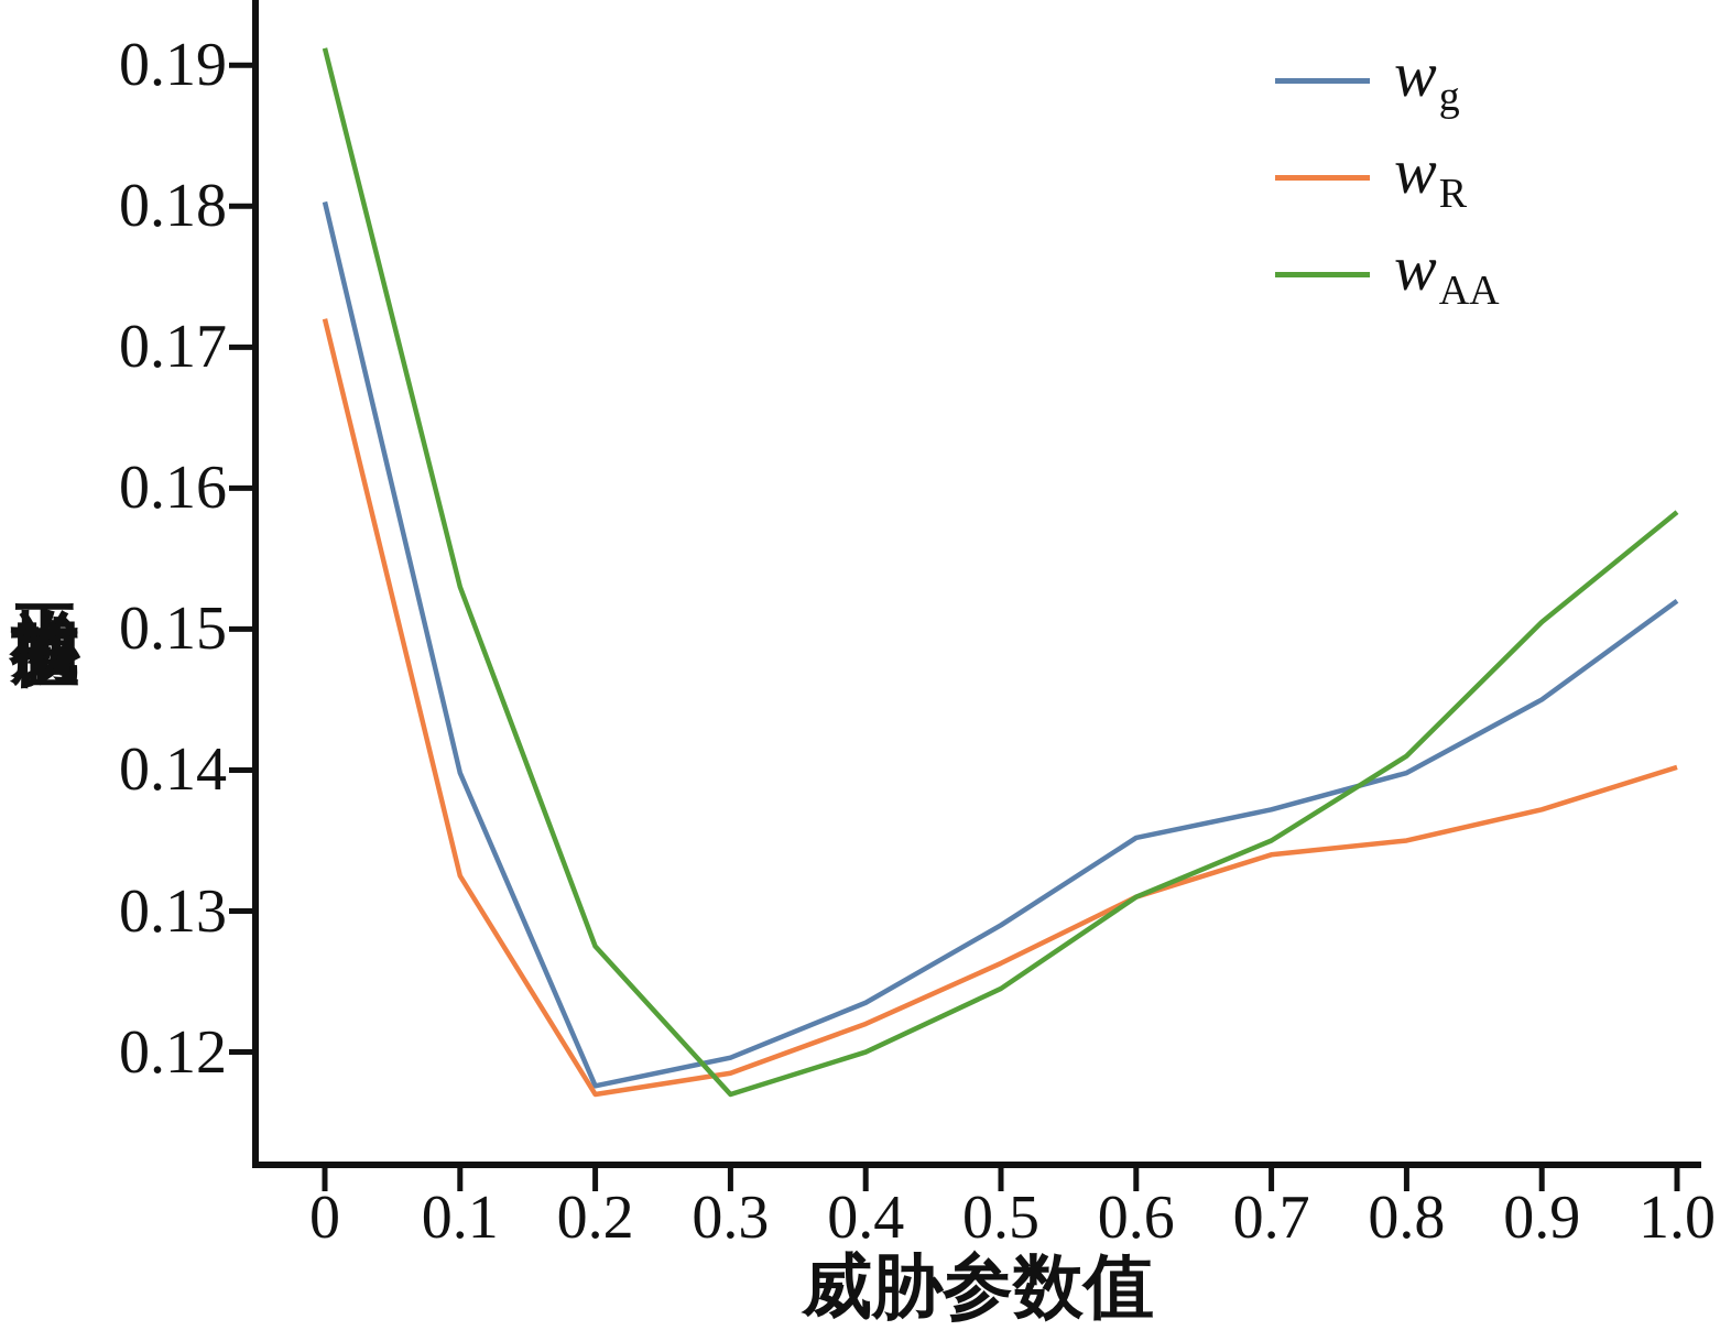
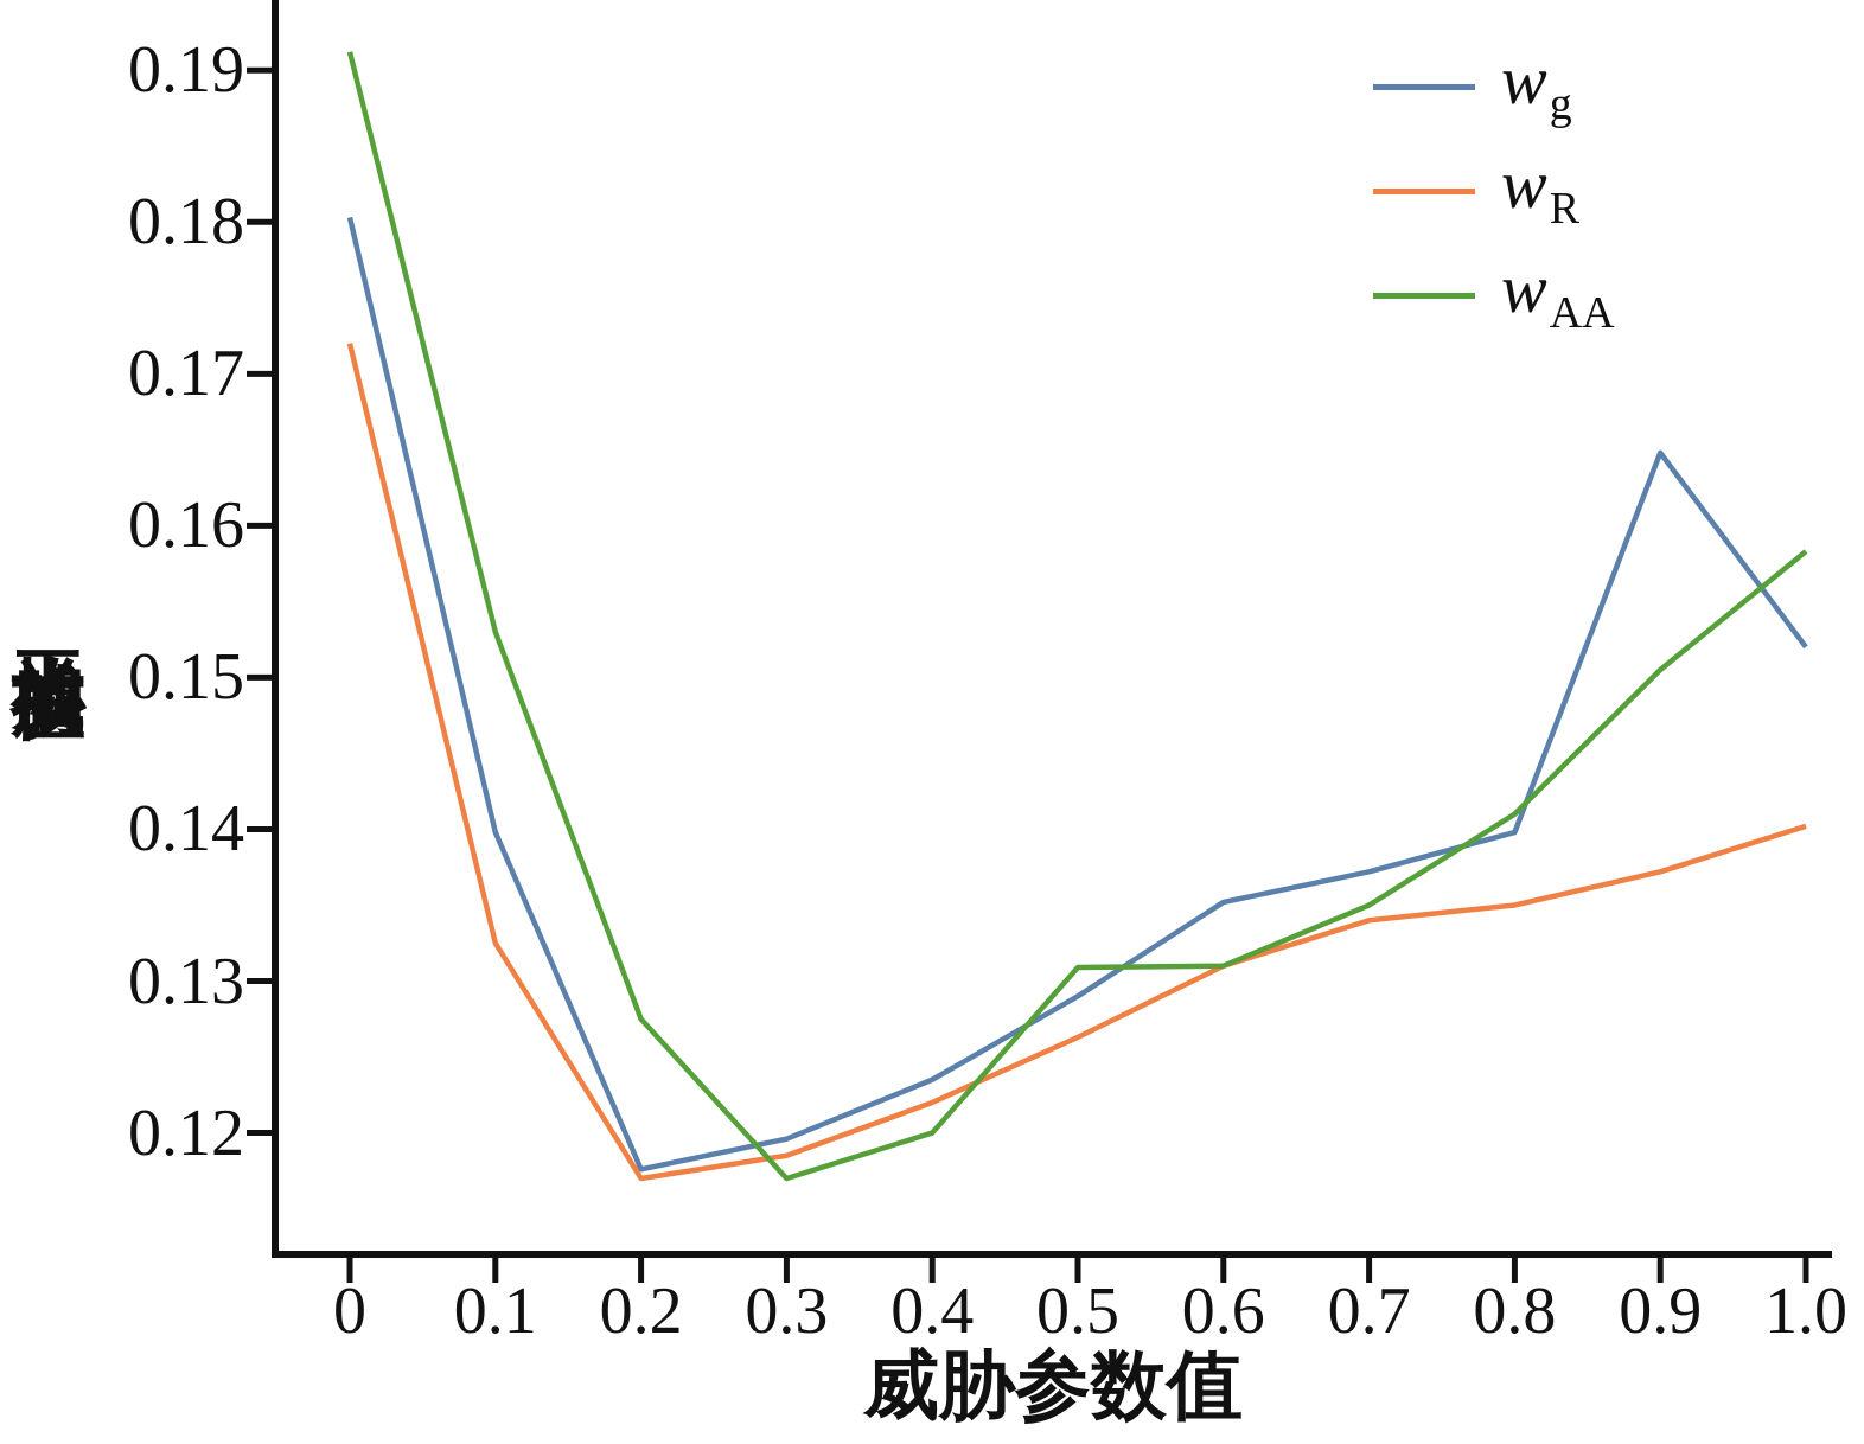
wAA/0.5: 0.1245 -> 0.1309
wg/0.9: 0.1450 -> 0.1648
